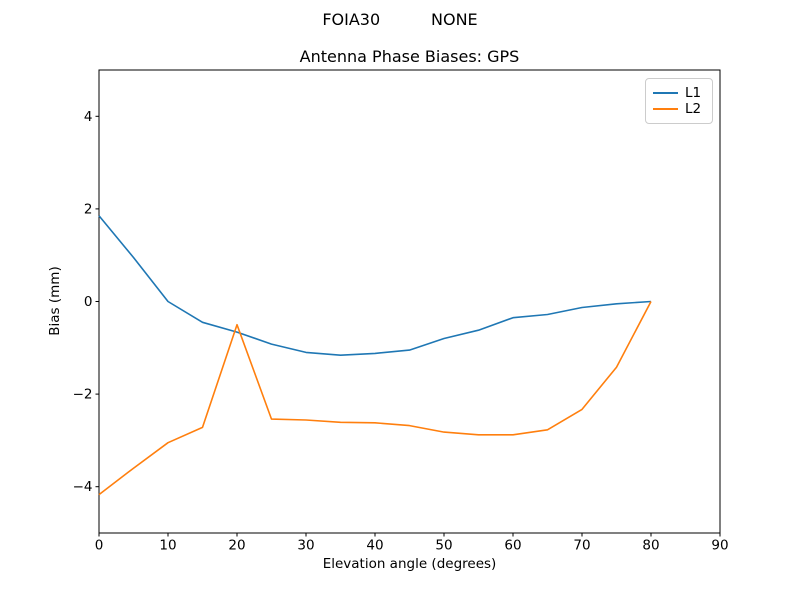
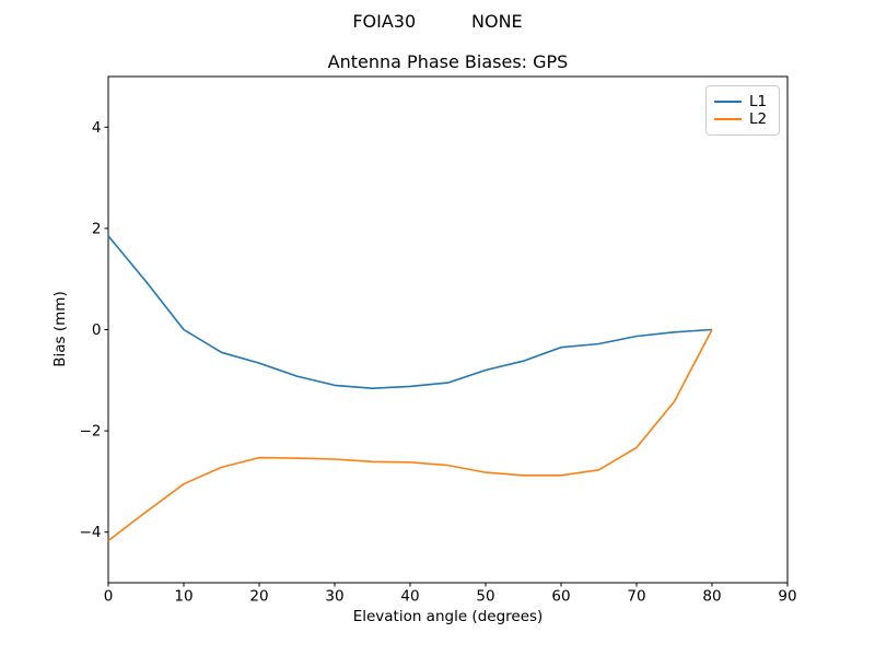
L2/20: -0.5 -> -2.5
